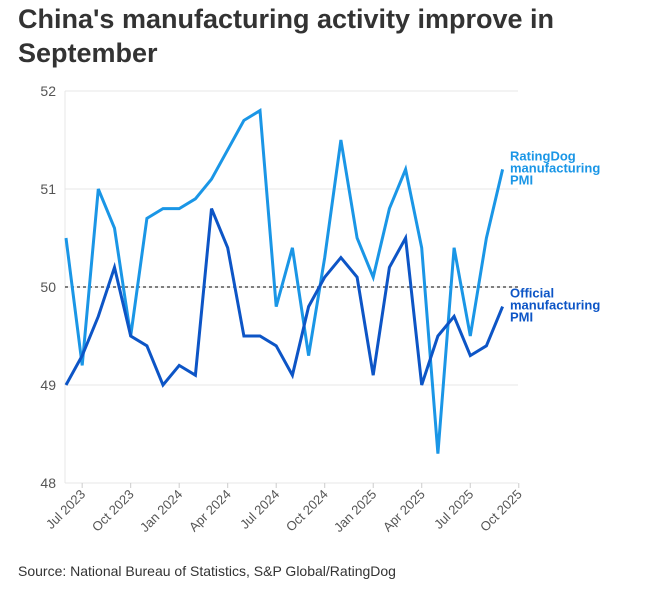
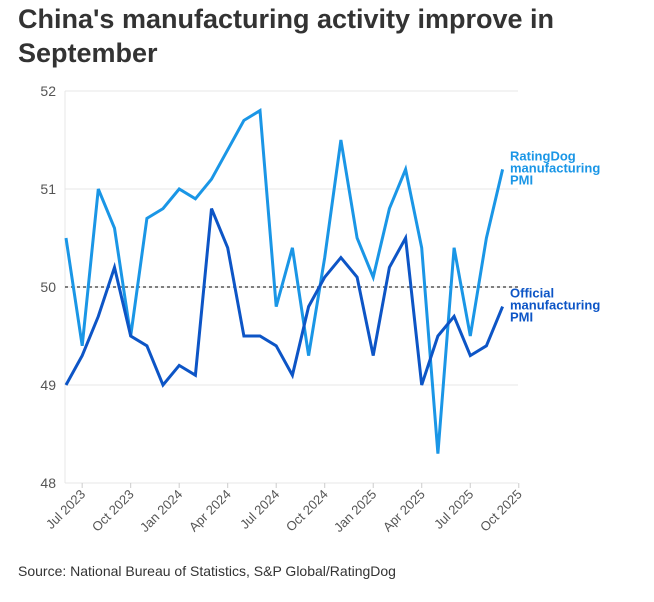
RatingDog manufacturing PMI/Jul 2023: 49.2 -> 49.4
RatingDog manufacturing PMI/Jan 2024: 50.8 -> 51.0
Official manufacturing PMI/Jan 2025: 49.1 -> 49.3
